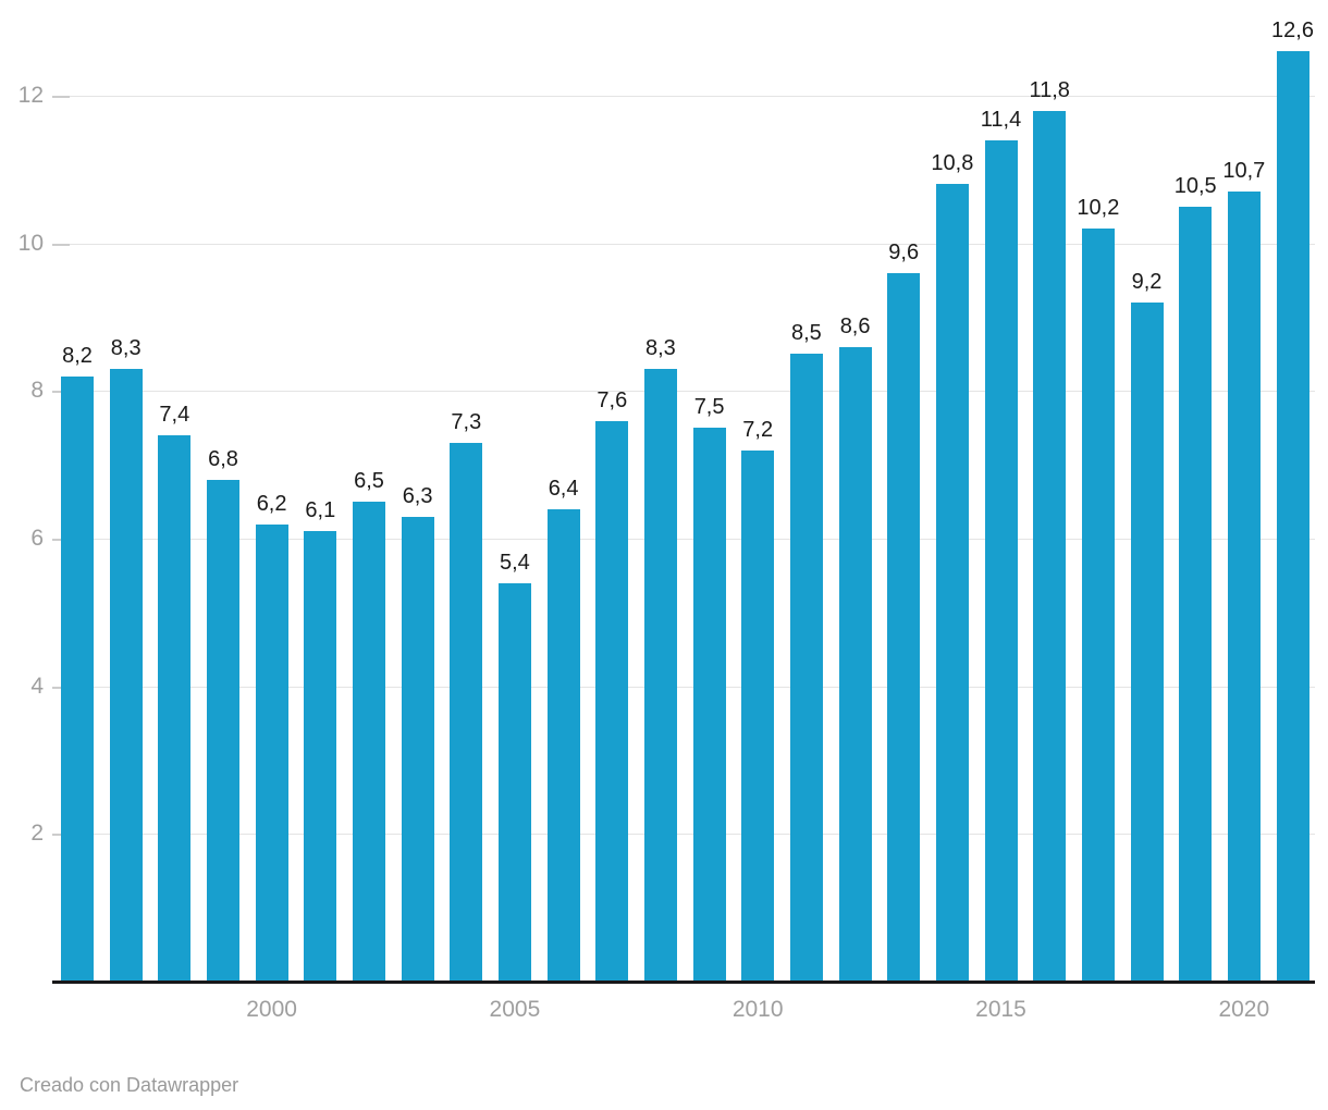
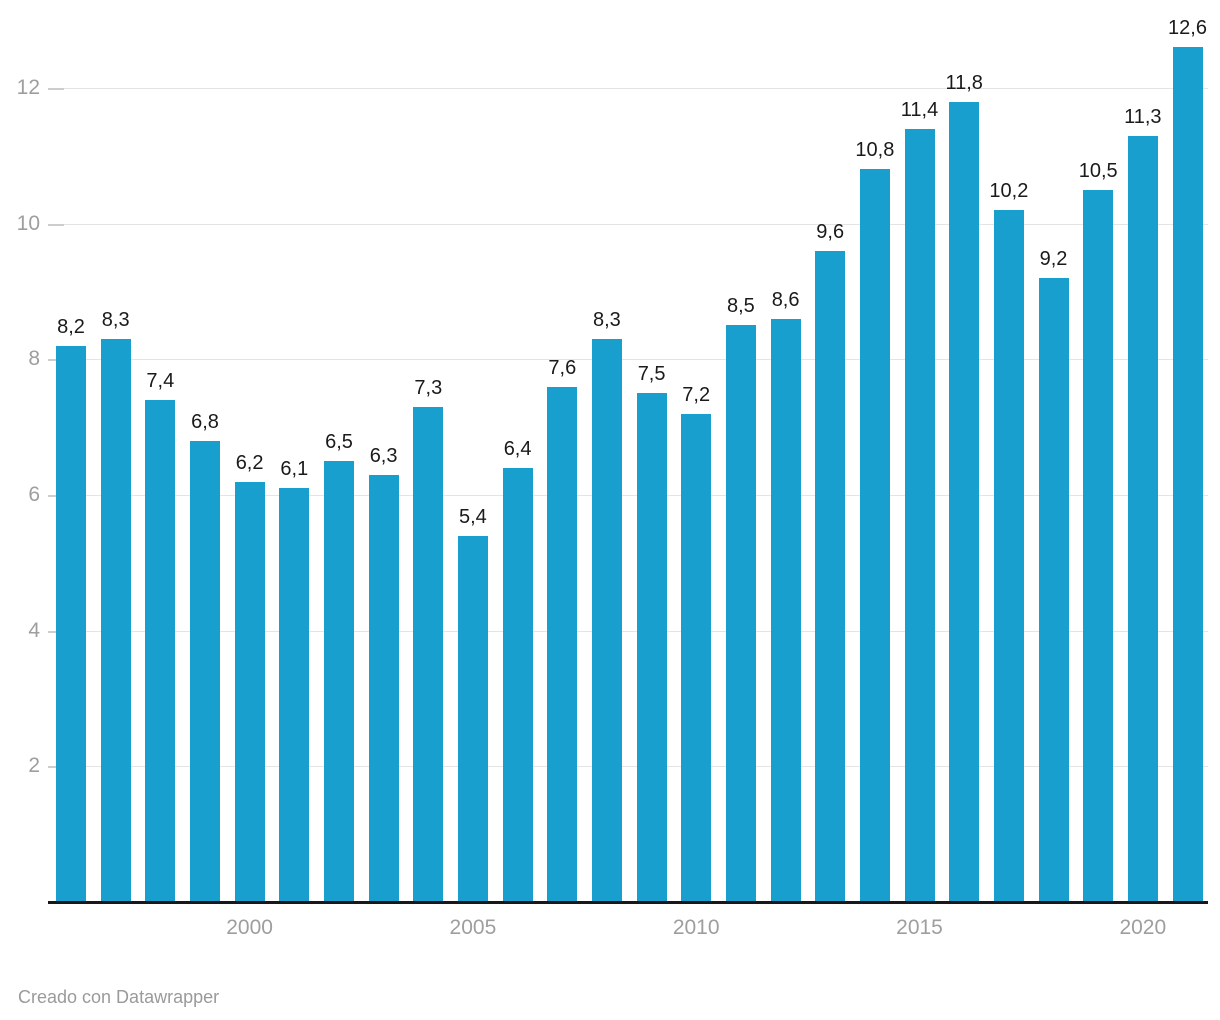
2020: 10,7 -> 11,3
